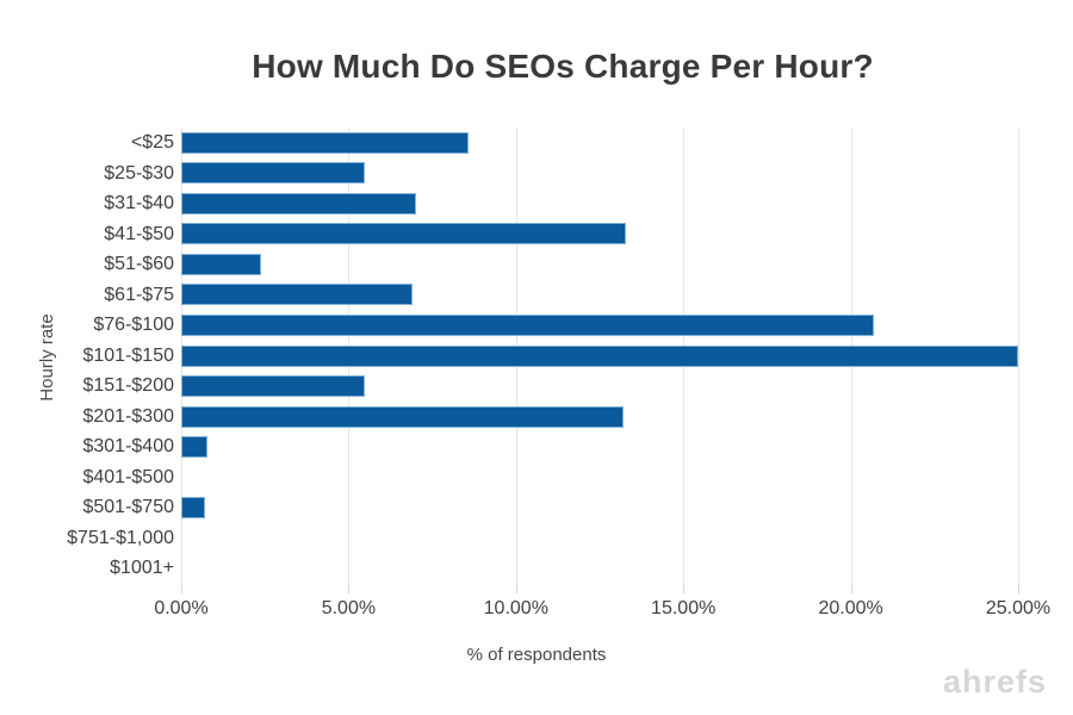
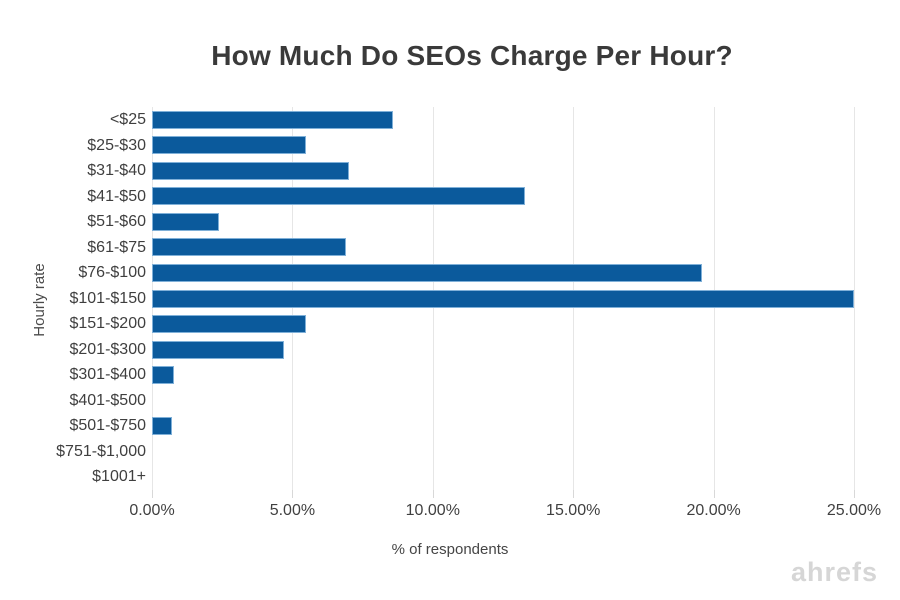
$76-$100: 20.7% -> 19.6%
$201-$300: 13.2% -> 4.7%
